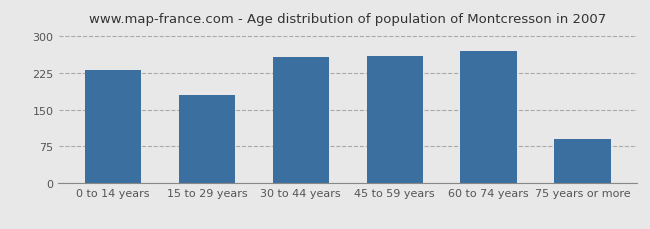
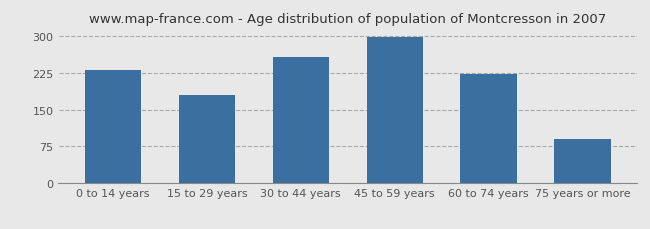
45 to 59 years: 260 -> 298
60 to 74 years: 270 -> 222
